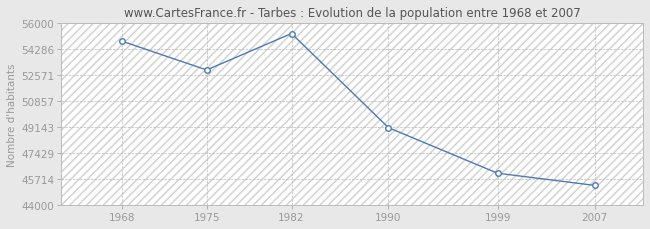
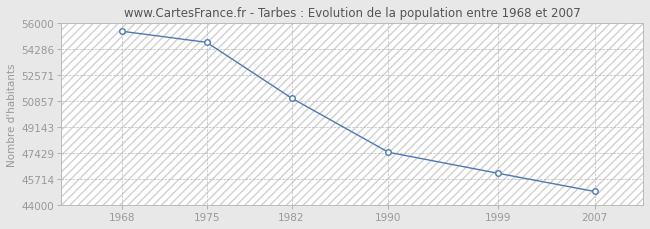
1968: 54800 -> 55400
1975: 52900 -> 54700
1982: 55300 -> 51000
1990: 49100 -> 47500
2007: 45300 -> 44900
